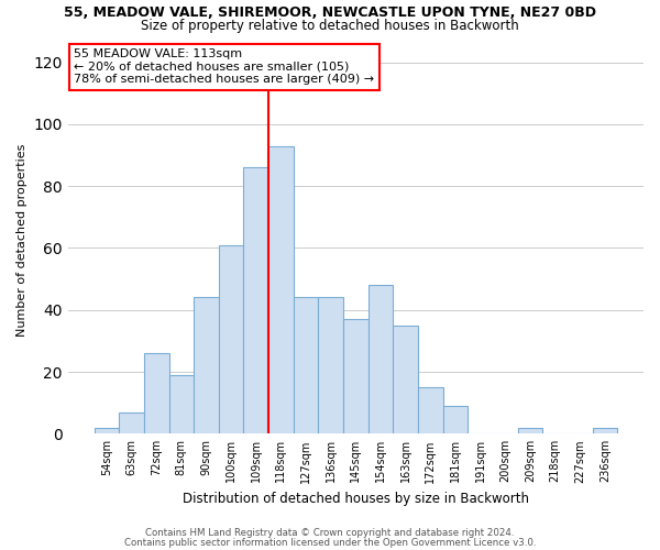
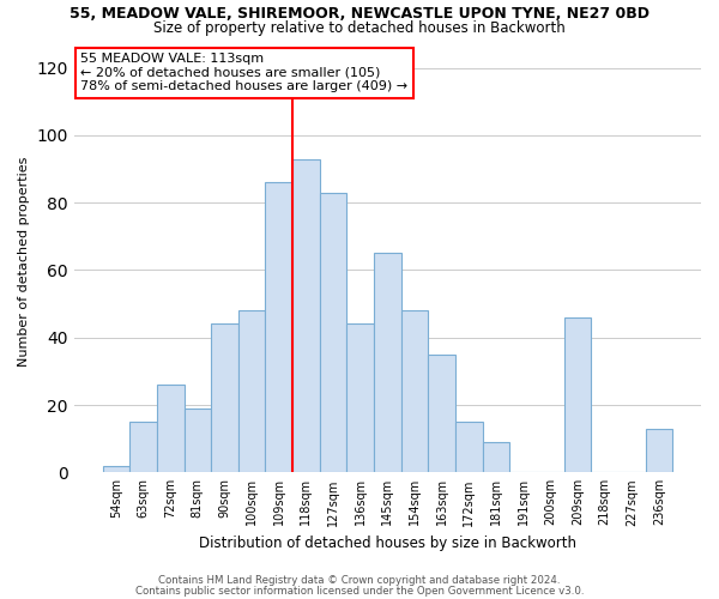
63sqm: 7 -> 15
100sqm: 61 -> 48
127sqm: 44 -> 83
145sqm: 37 -> 65
209sqm: 2 -> 46
236sqm: 2 -> 13
